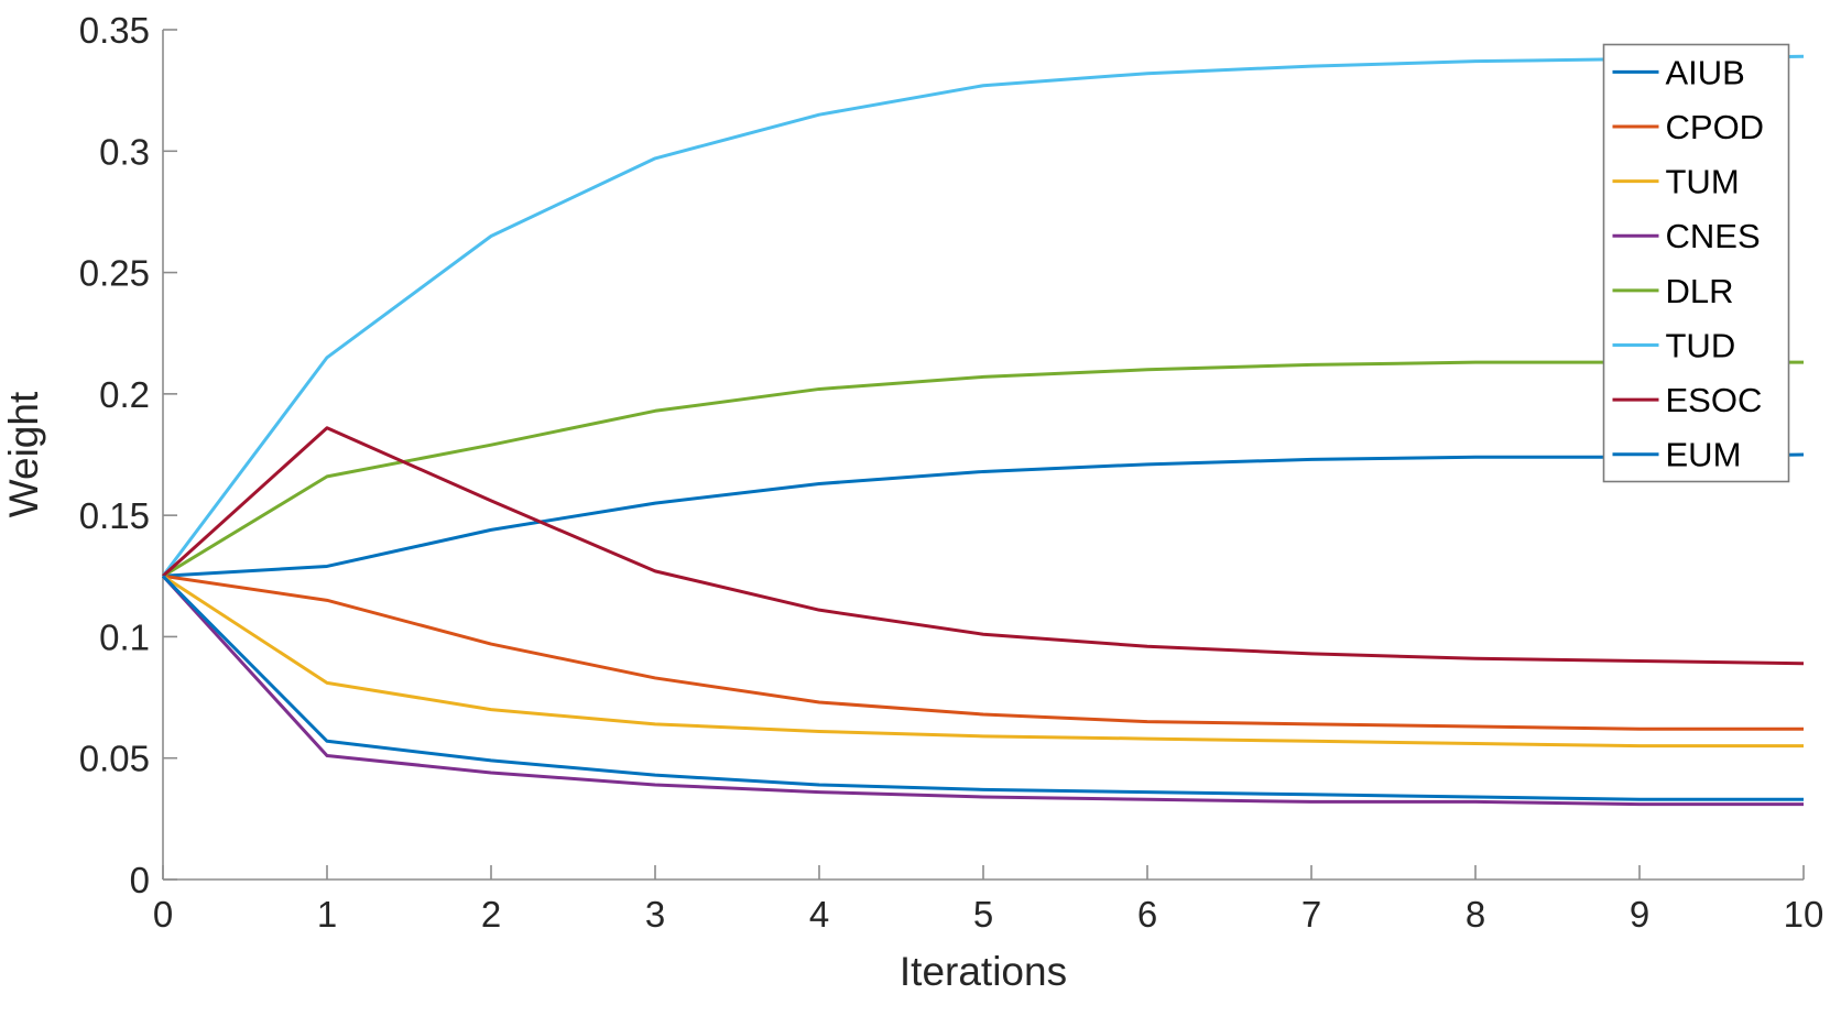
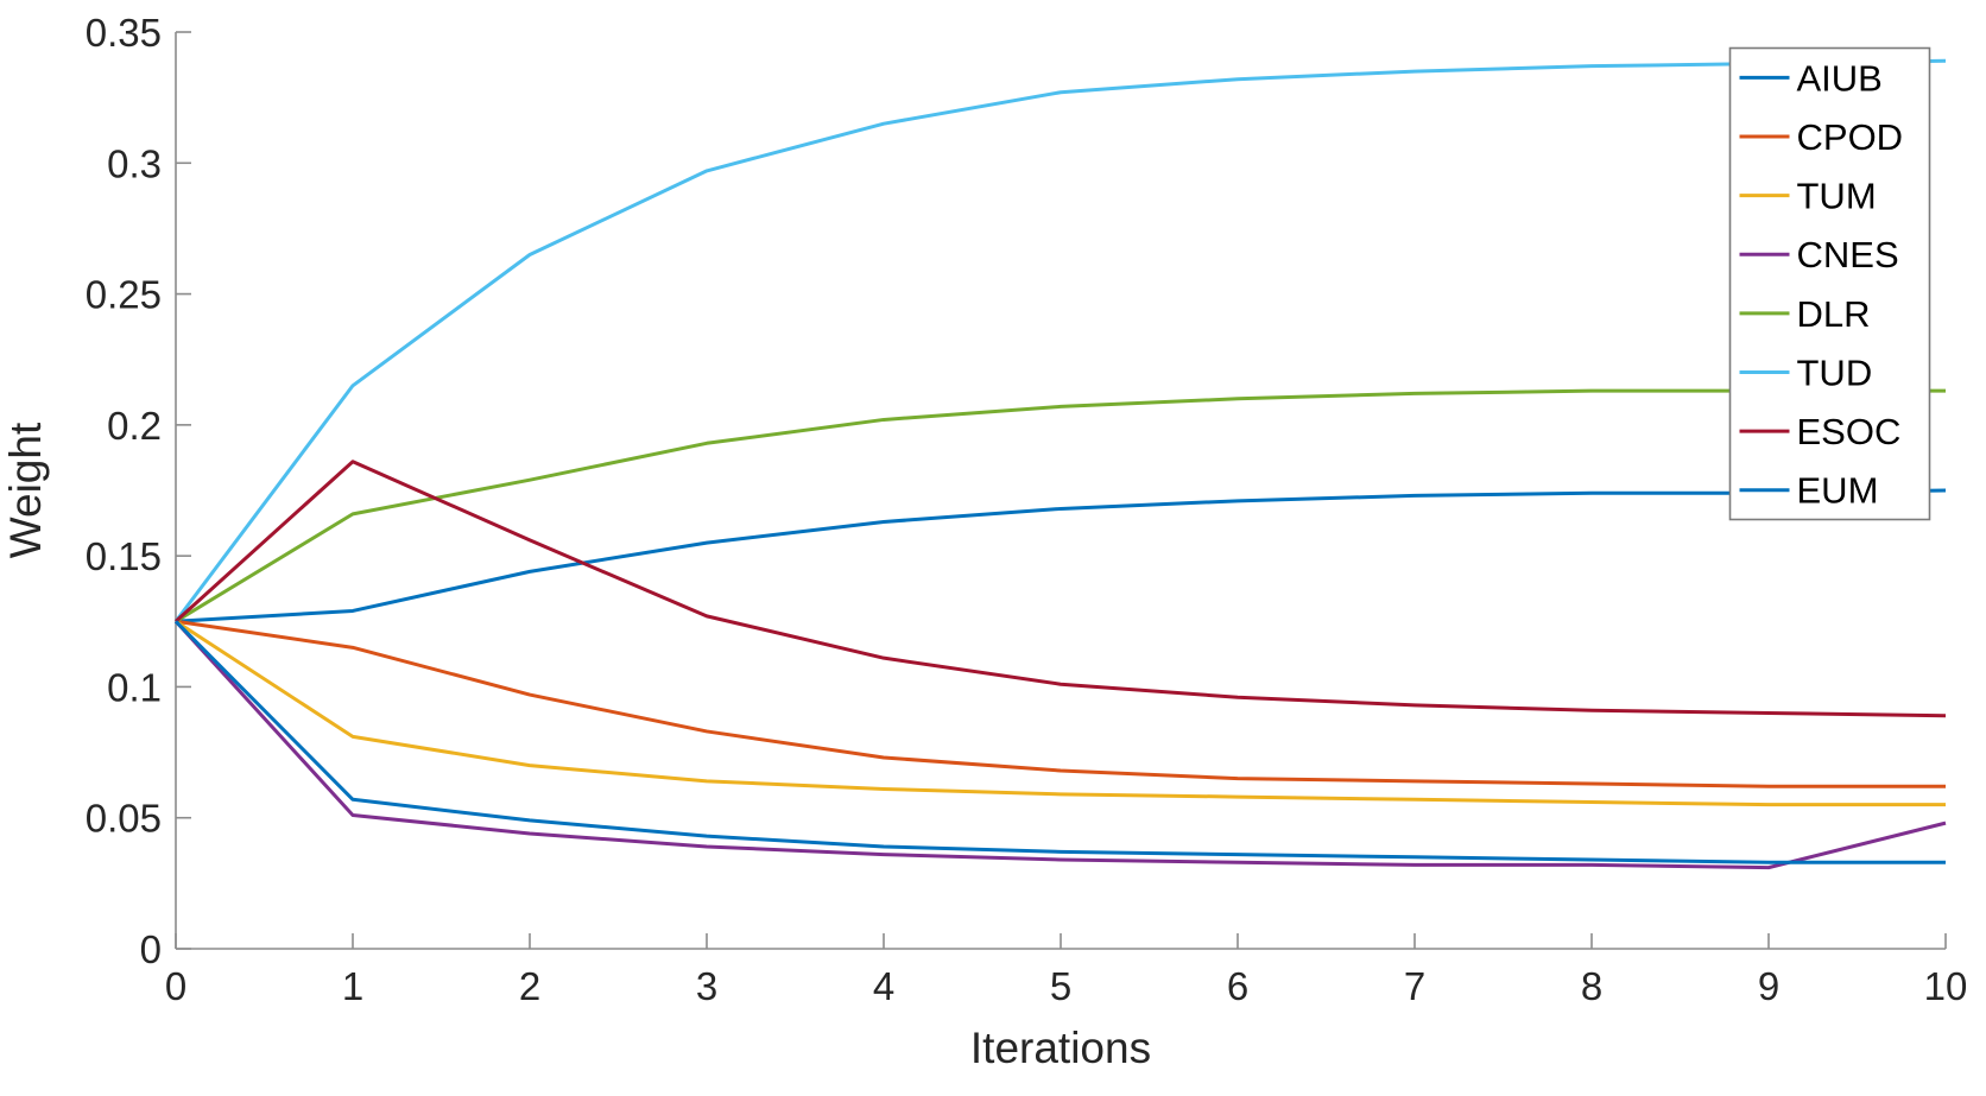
CNES/10: 0.031 -> 0.048
